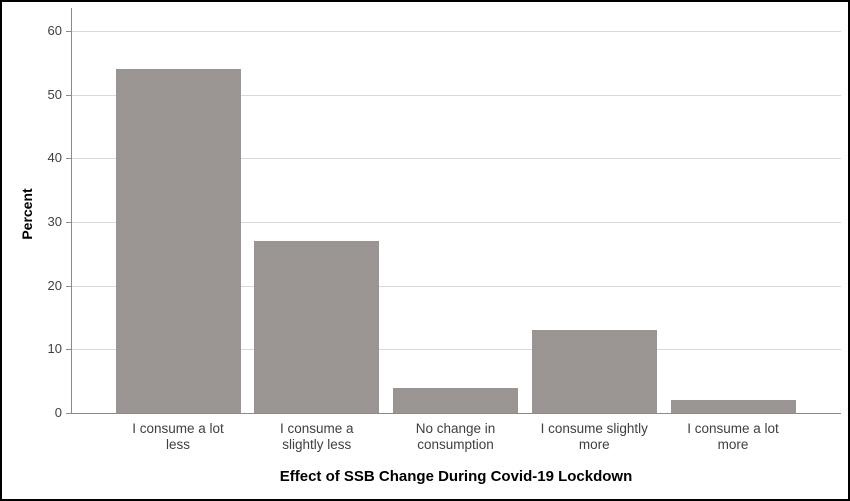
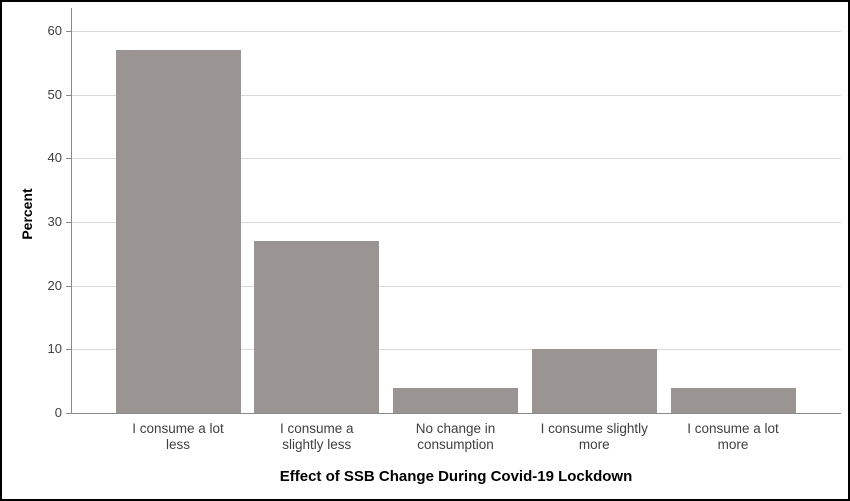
I consume a lot less: 54 -> 57
I consume slightly more: 13 -> 10
I consume a lot more: 2 -> 4
